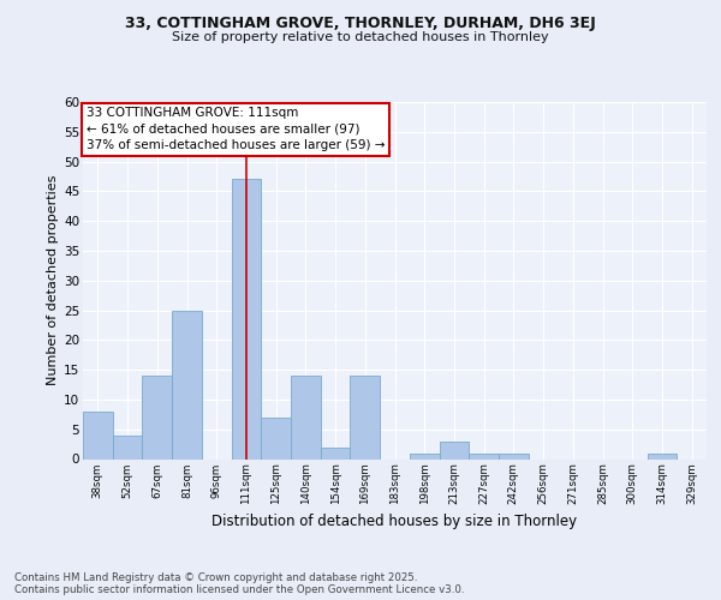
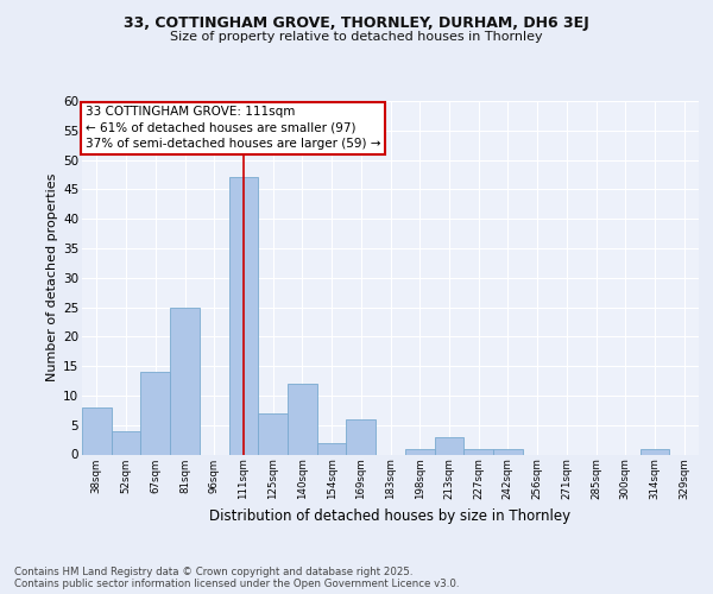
140sqm: 14 -> 12
169sqm: 14 -> 6
